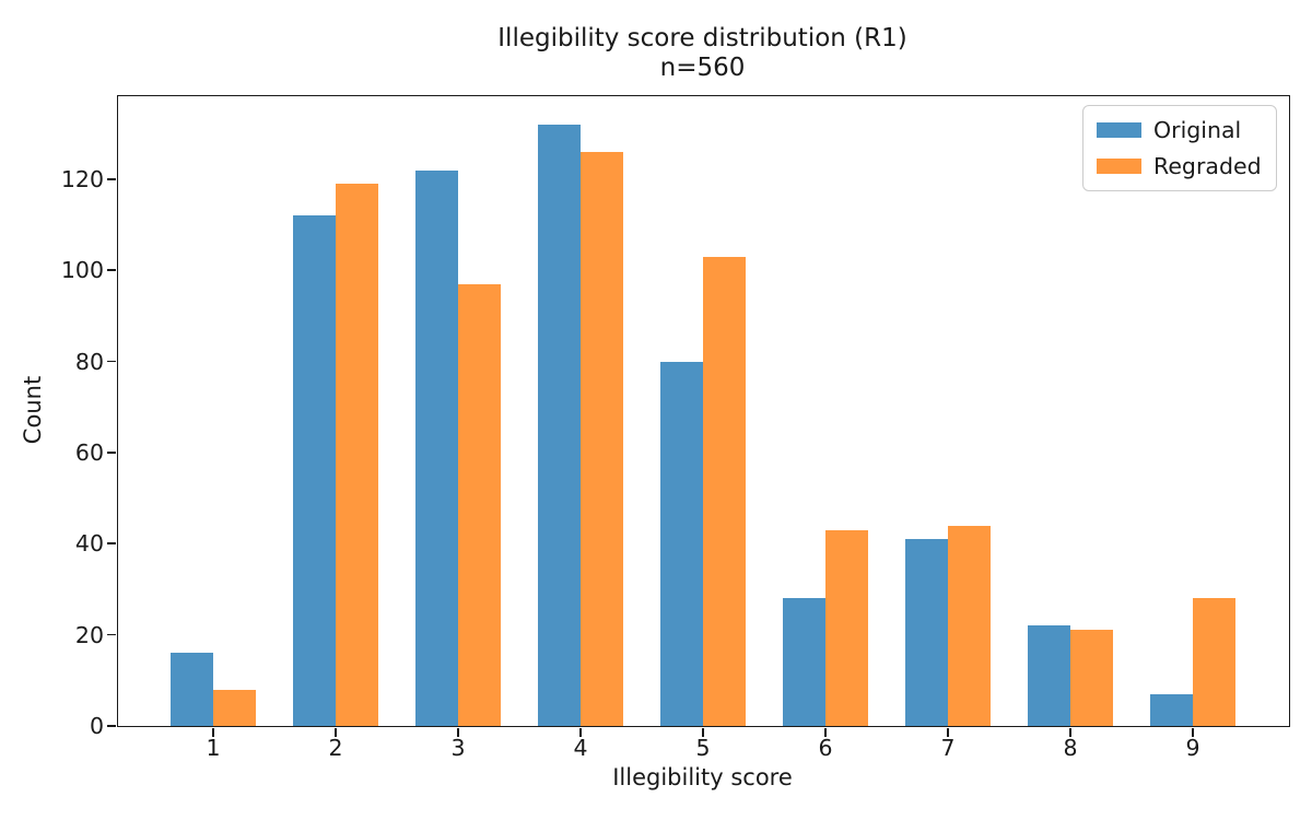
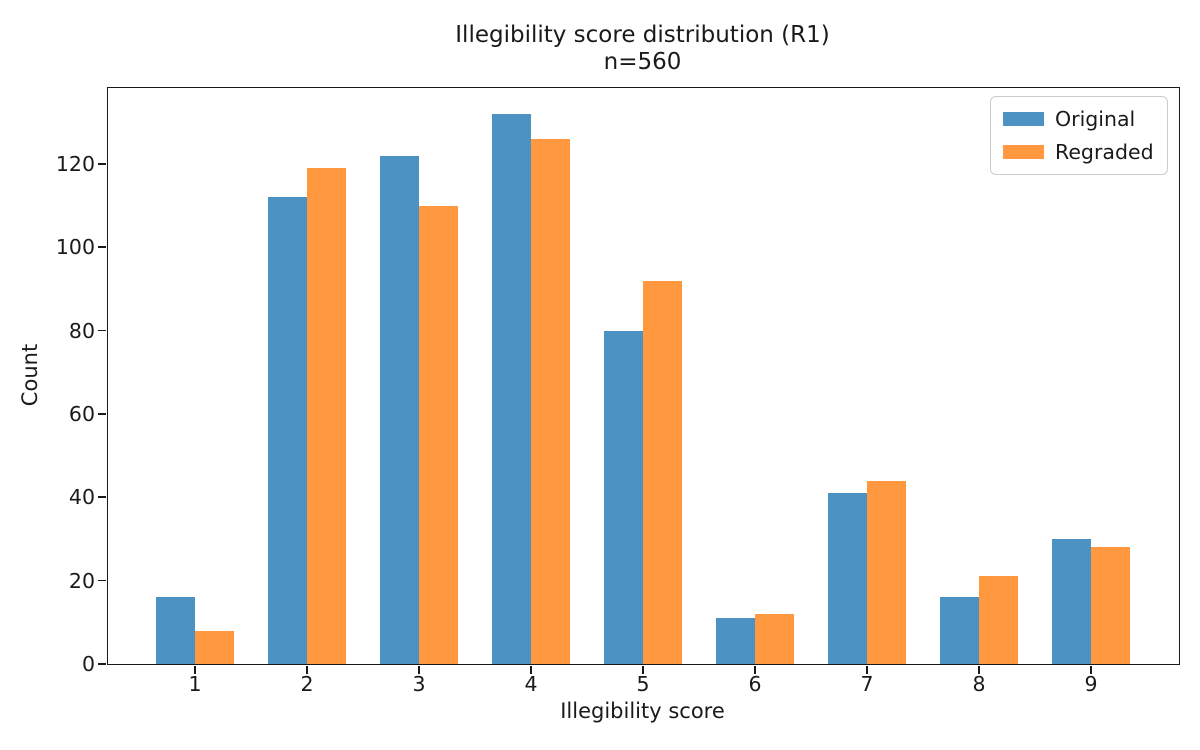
Regraded/3: 97 -> 110
Regraded/5: 103 -> 92
Original/6: 28 -> 11
Regraded/6: 43 -> 12
Original/8: 22 -> 16
Original/9: 7 -> 30
